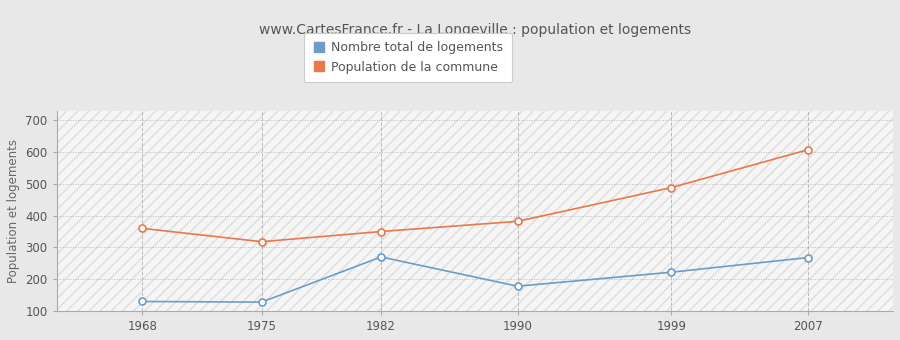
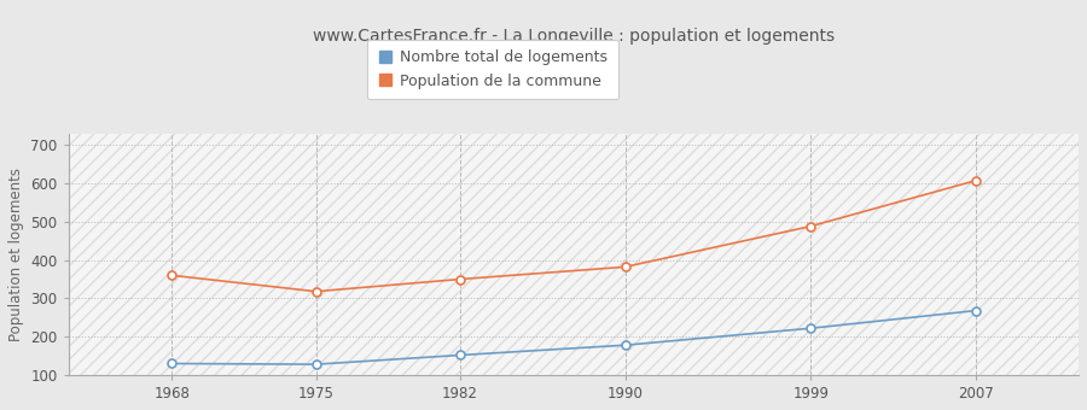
Nombre total de logements/1982: 270 -> 152
